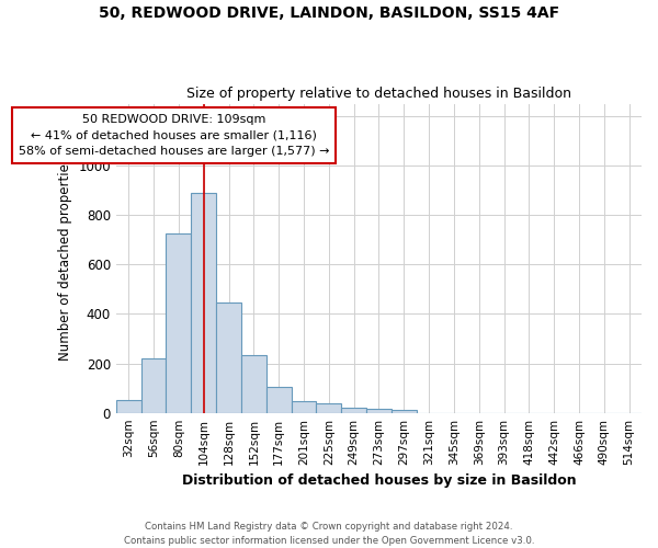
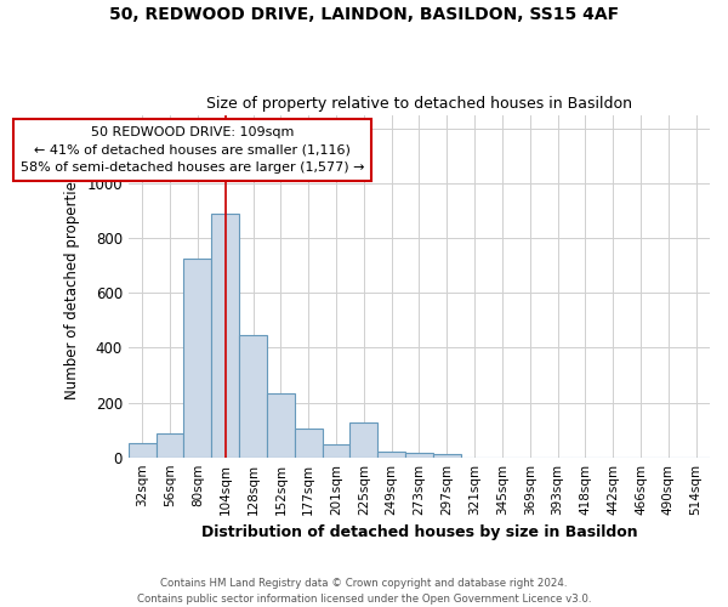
56sqm: 220 -> 85
225sqm: 37 -> 125
